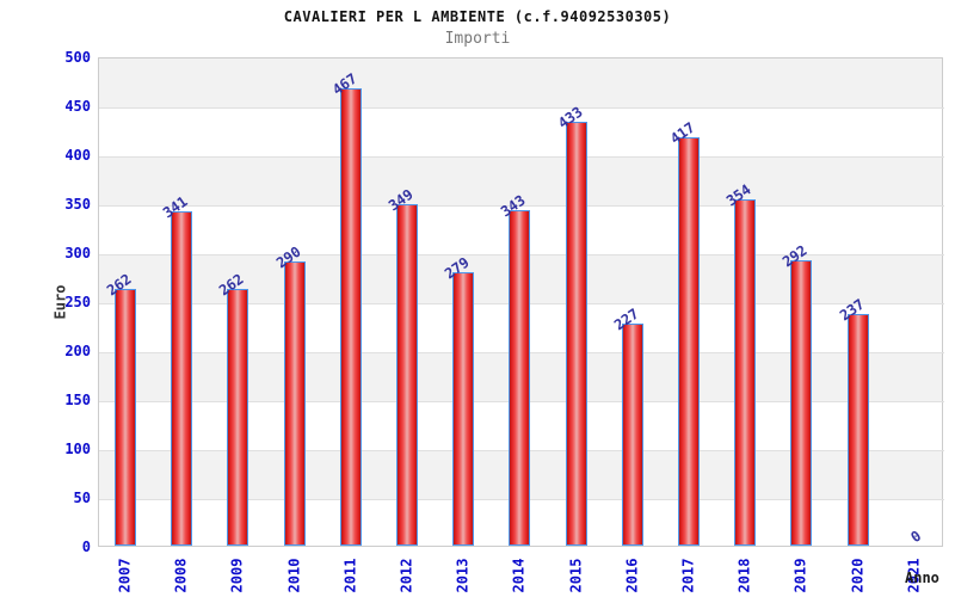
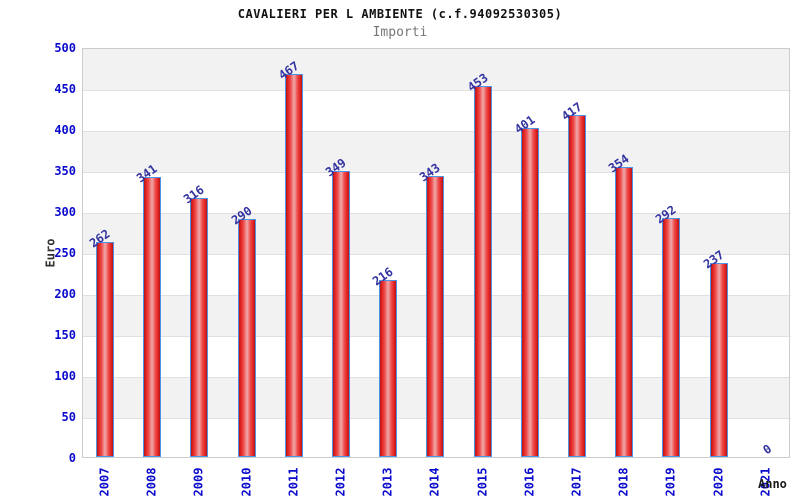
2009: 262 -> 316
2013: 279 -> 216
2015: 433 -> 453
2016: 227 -> 401
